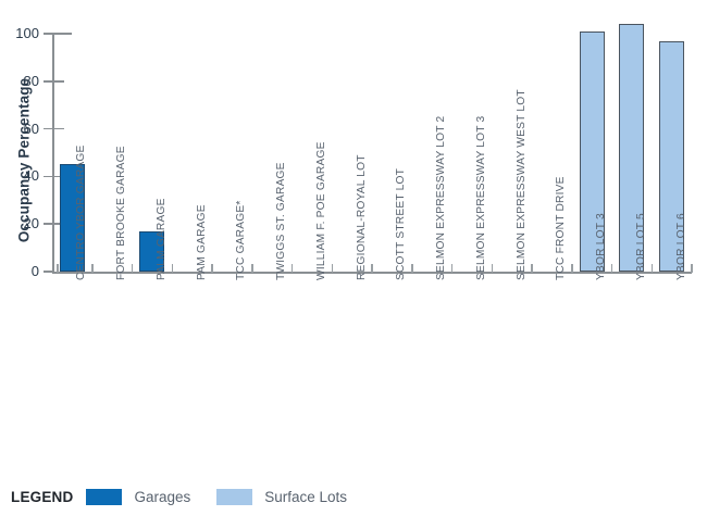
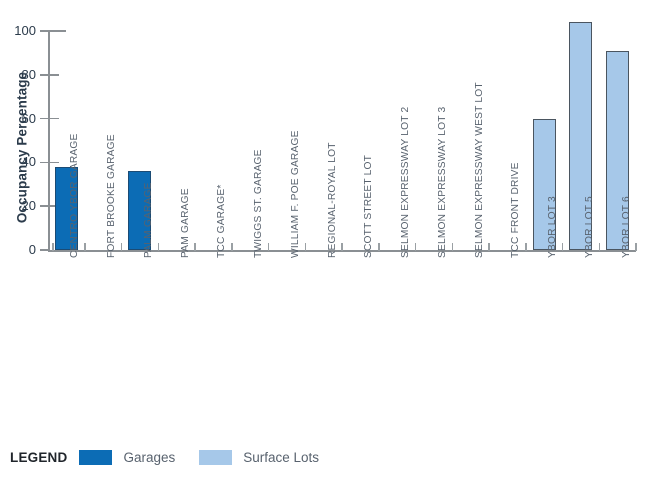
CENTRO YBOR GARAGE: 45 -> 38
PALM GARAGE: 17 -> 36
YBOR LOT 3: 101 -> 60
YBOR LOT 6: 97 -> 91
